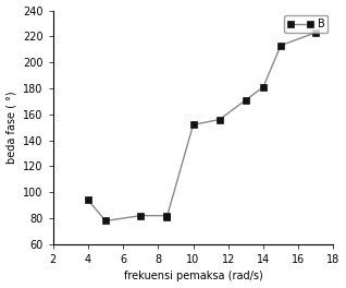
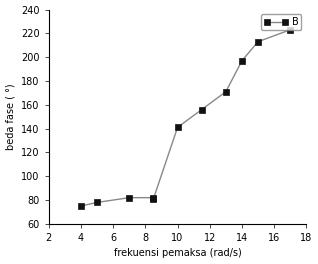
4: 94 -> 75
10: 152 -> 141
14: 181 -> 197
